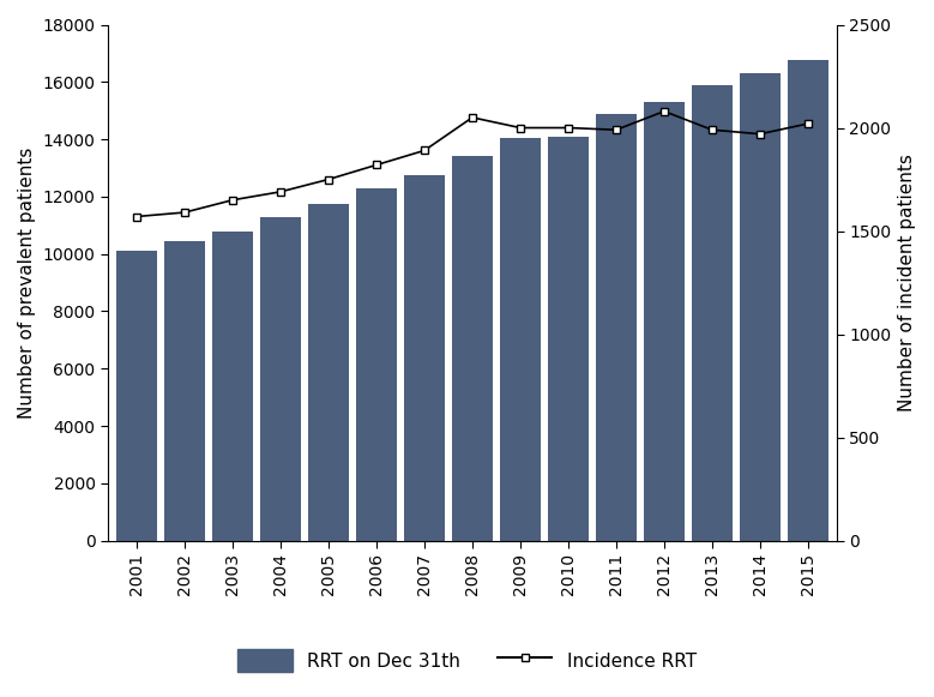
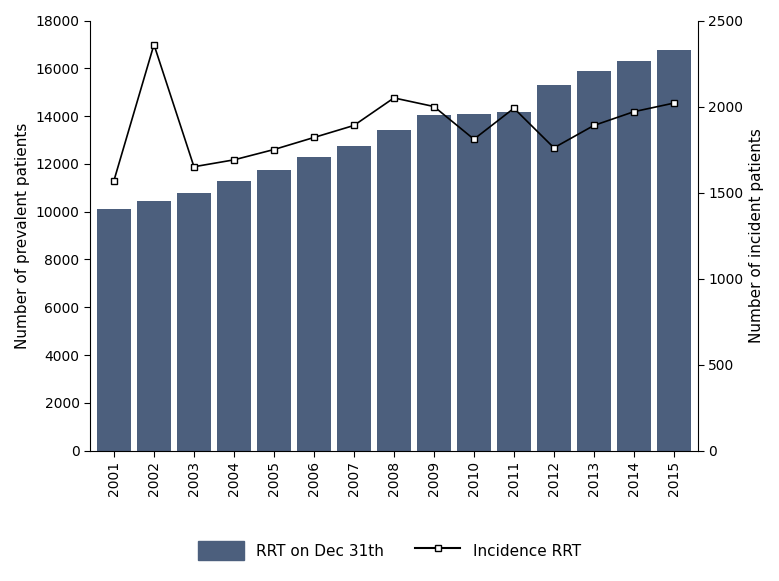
Incidence RRT/2002: 1590 -> 2360
Incidence RRT/2010: 2000 -> 1810
RRT on Dec 31th/2011: 14900 -> 14150
Incidence RRT/2012: 2080 -> 1760
Incidence RRT/2013: 1990 -> 1890
